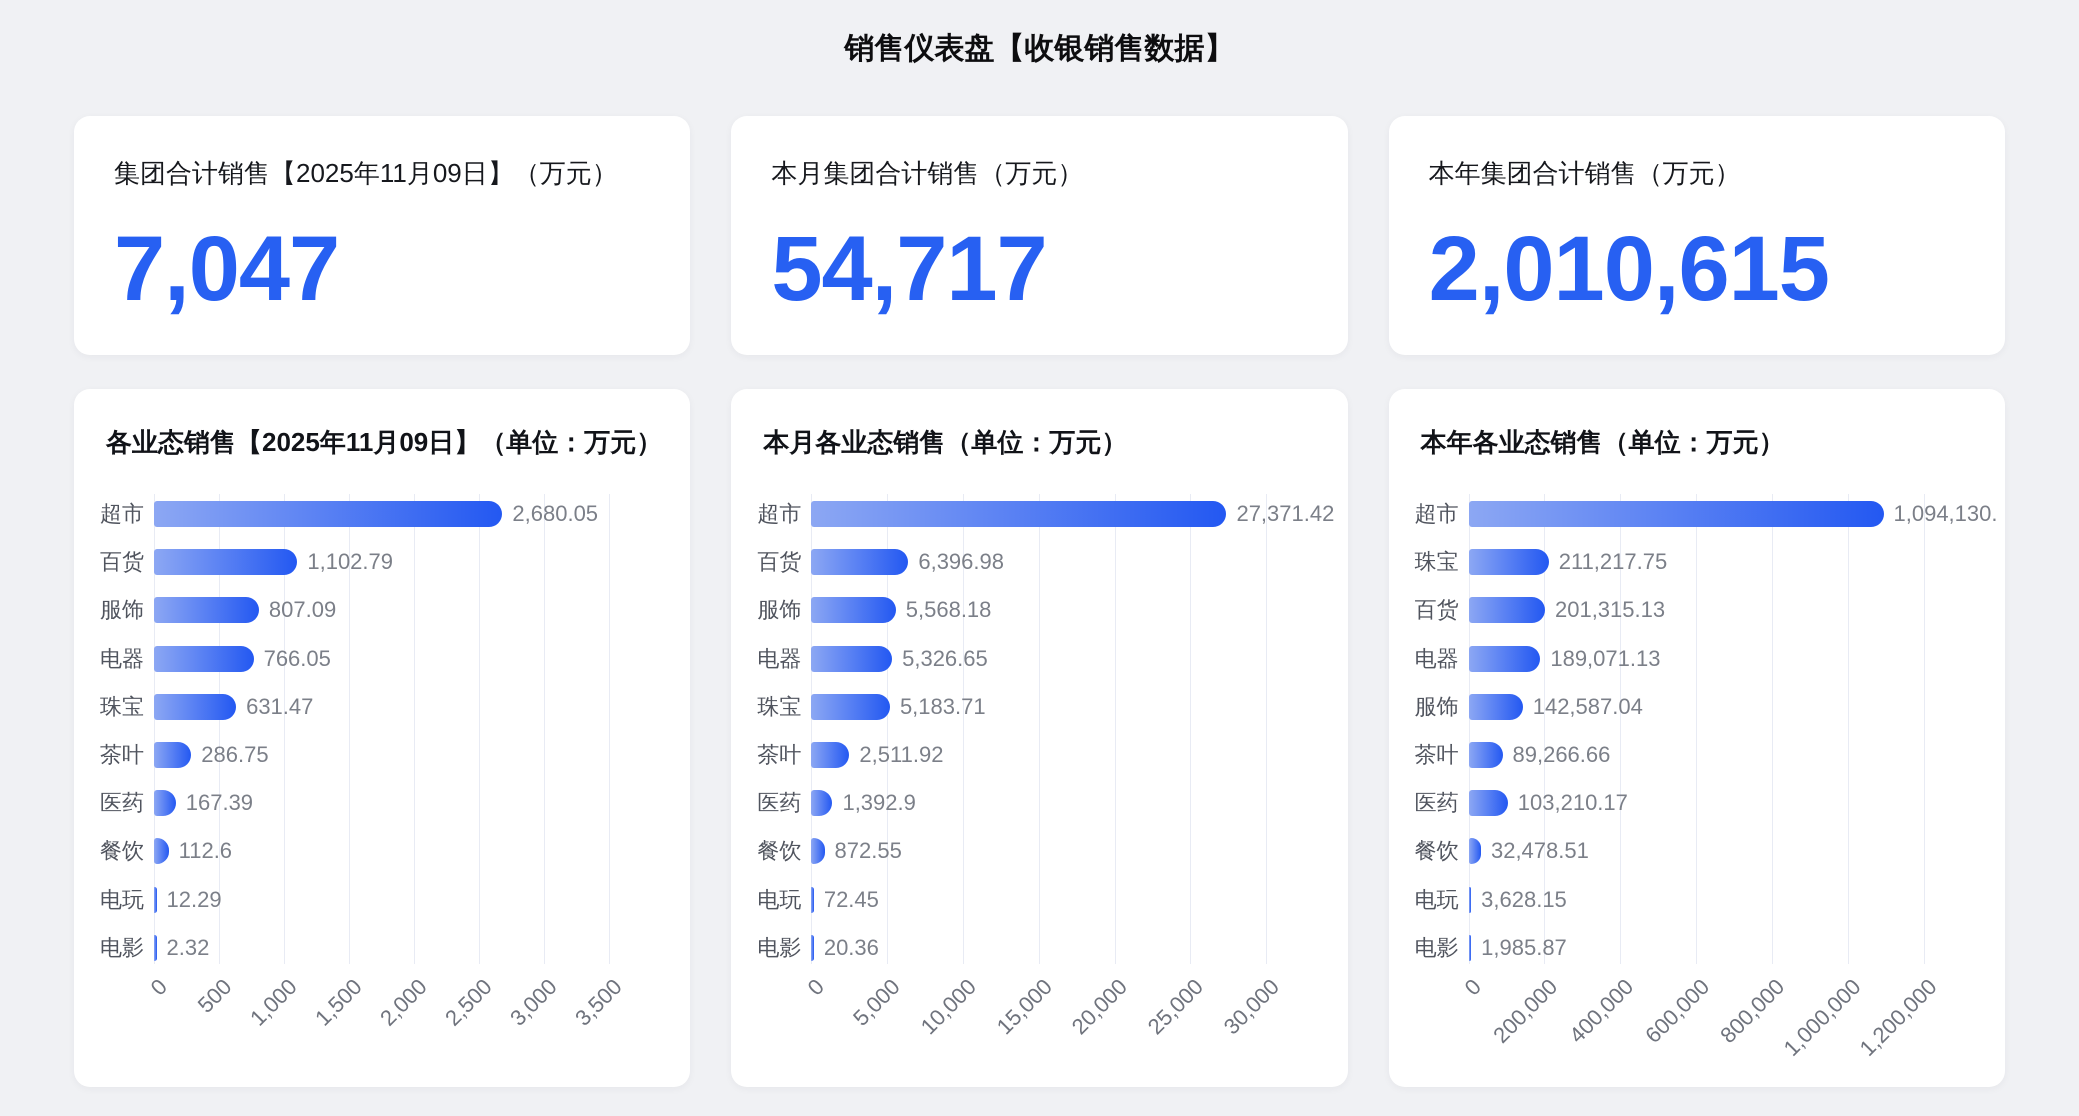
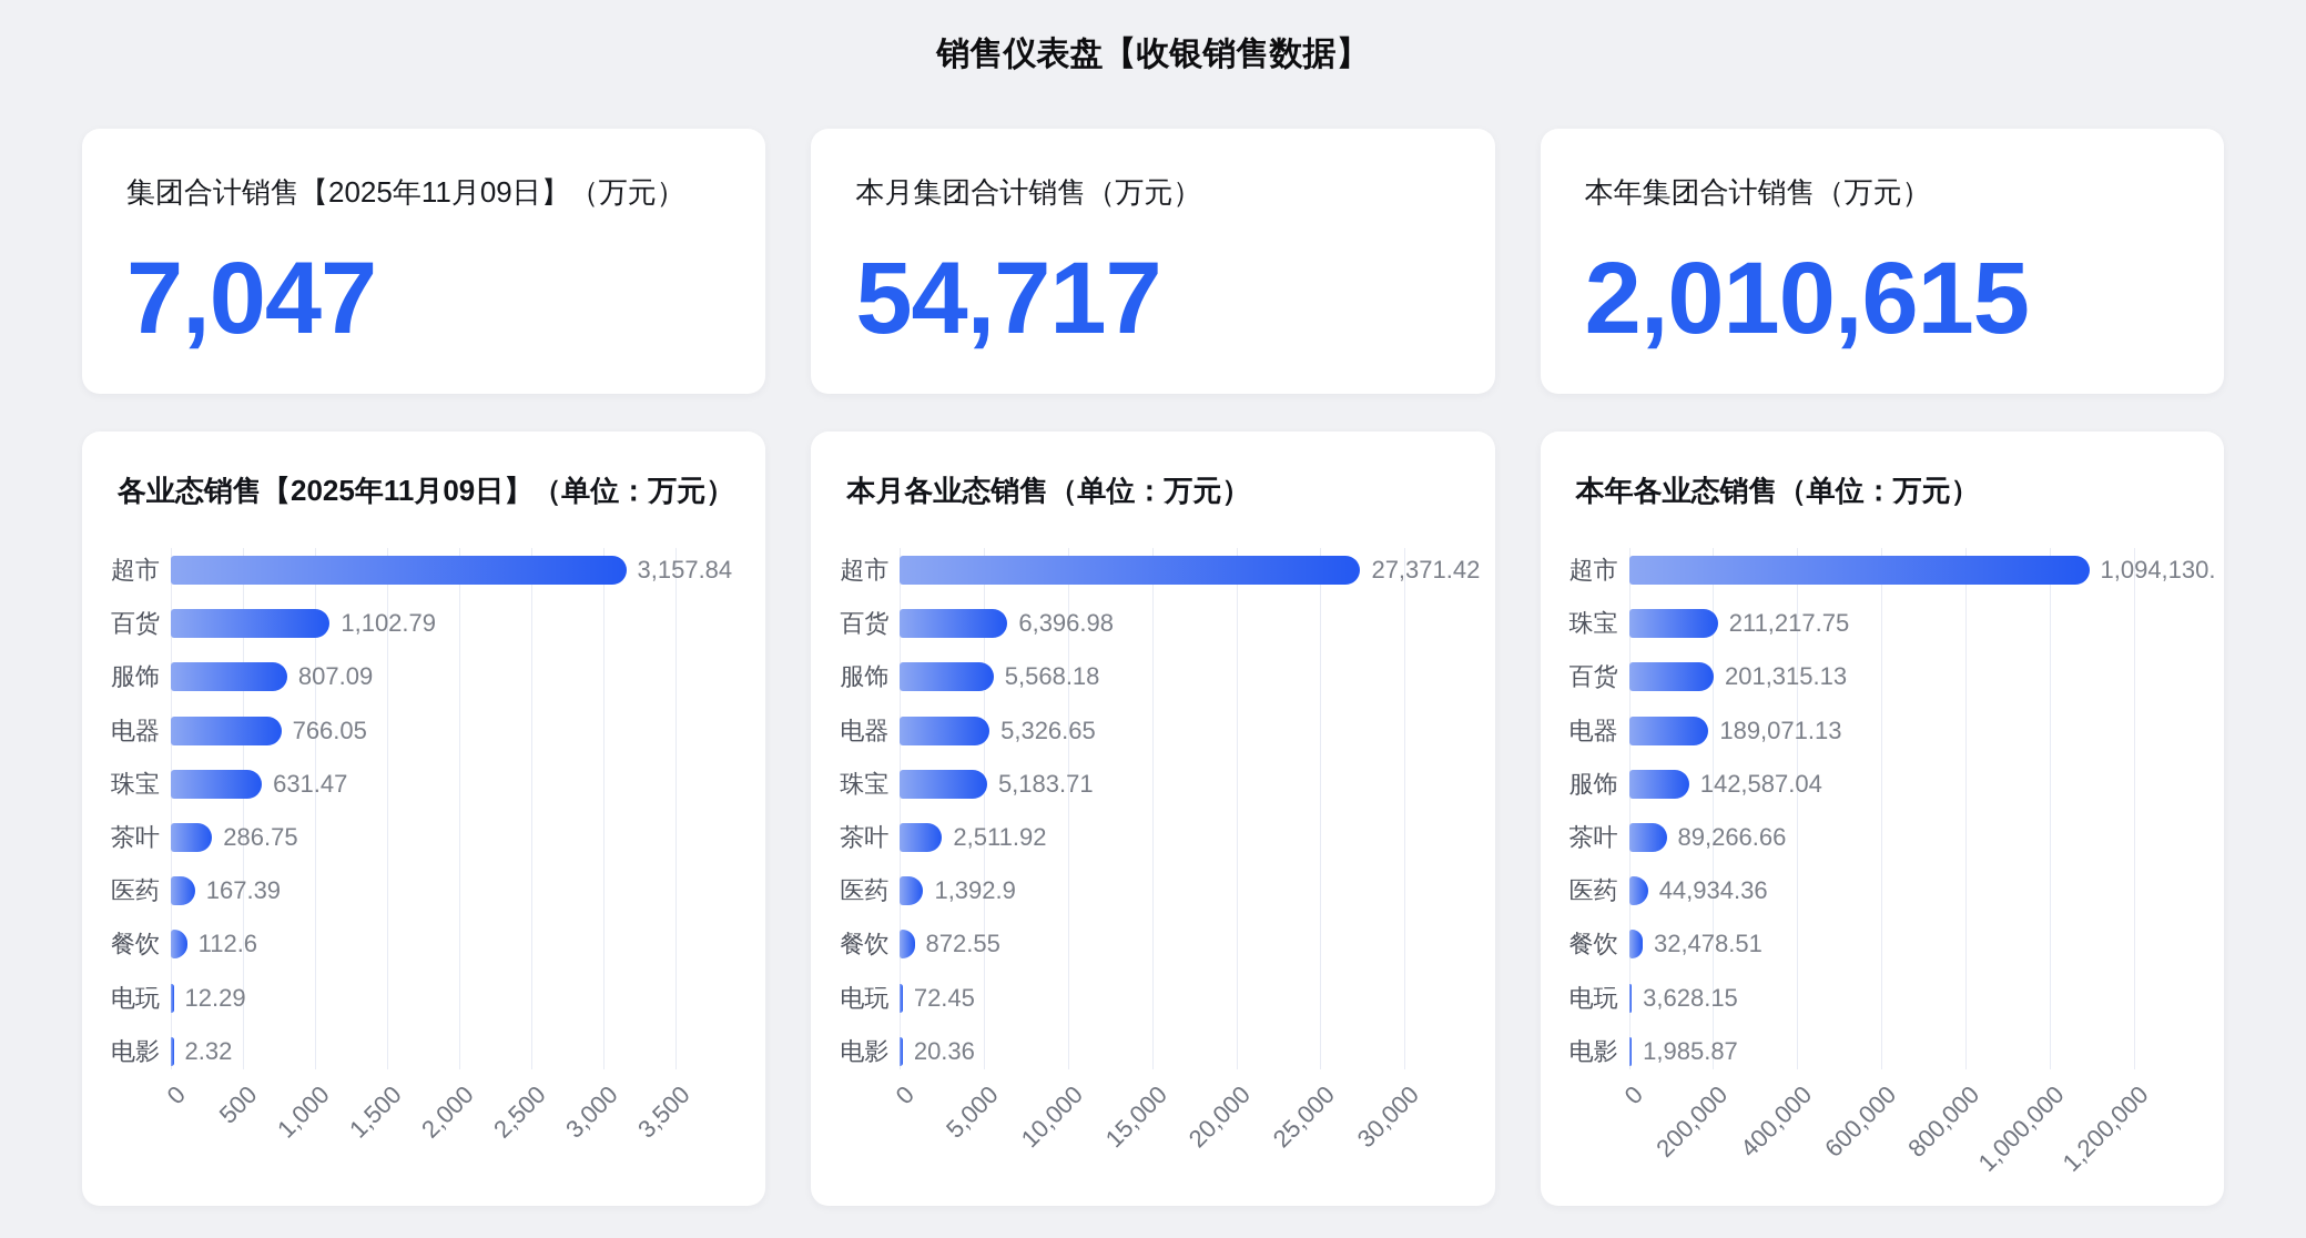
各业态销售【2025年11月09日】（单位：万元）/超市: 2,680.05 -> 3,157.84
本年各业态销售（单位：万元）/医药: 103,210.17 -> 44,934.36
